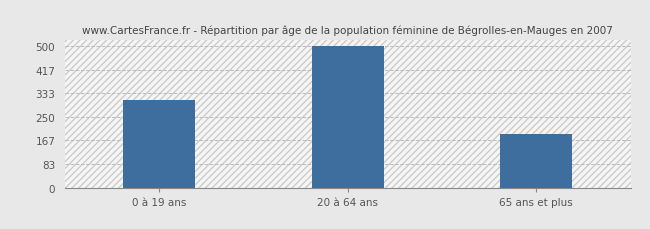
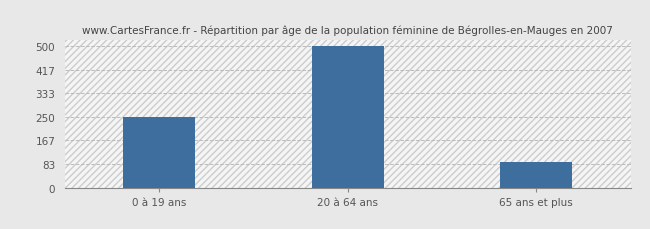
0 à 19 ans: 310 -> 248
65 ans et plus: 190 -> 90
